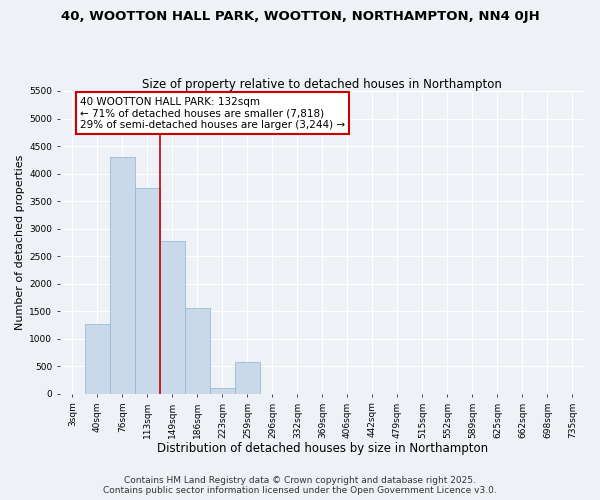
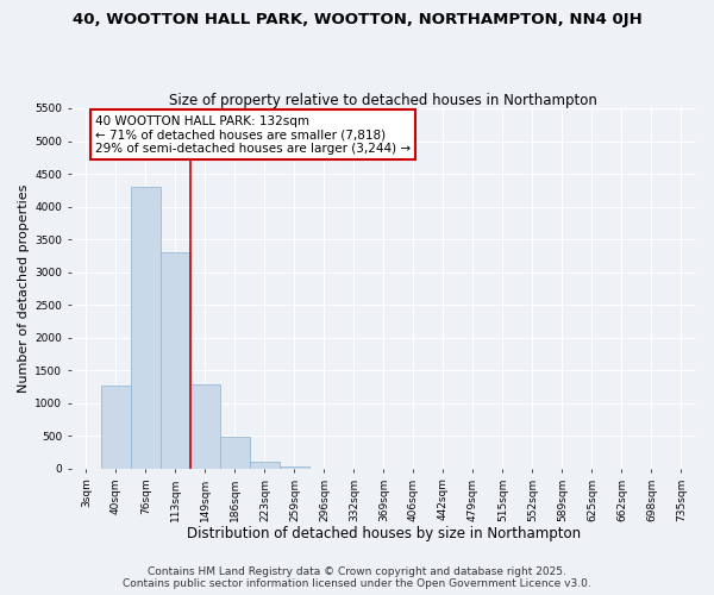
113sqm: 3740 -> 3300
149sqm: 2780 -> 1280
186sqm: 1560 -> 480
259sqm: 580 -> 30
